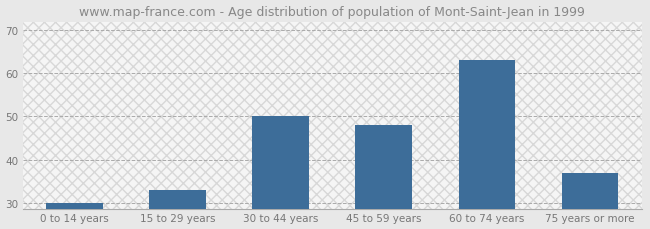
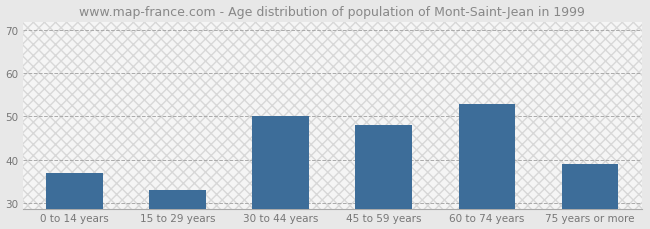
0 to 14 years: 30 -> 37
60 to 74 years: 63 -> 53
75 years or more: 37 -> 39
